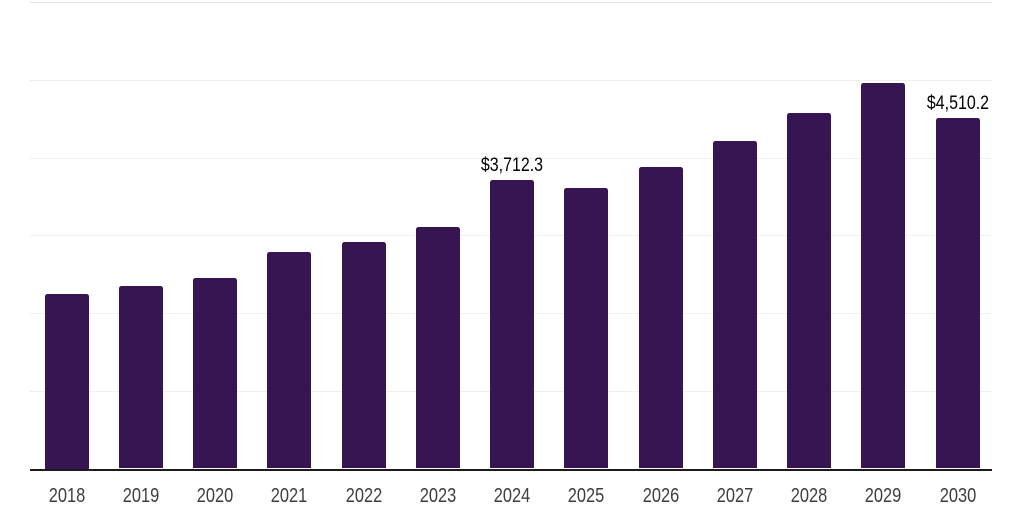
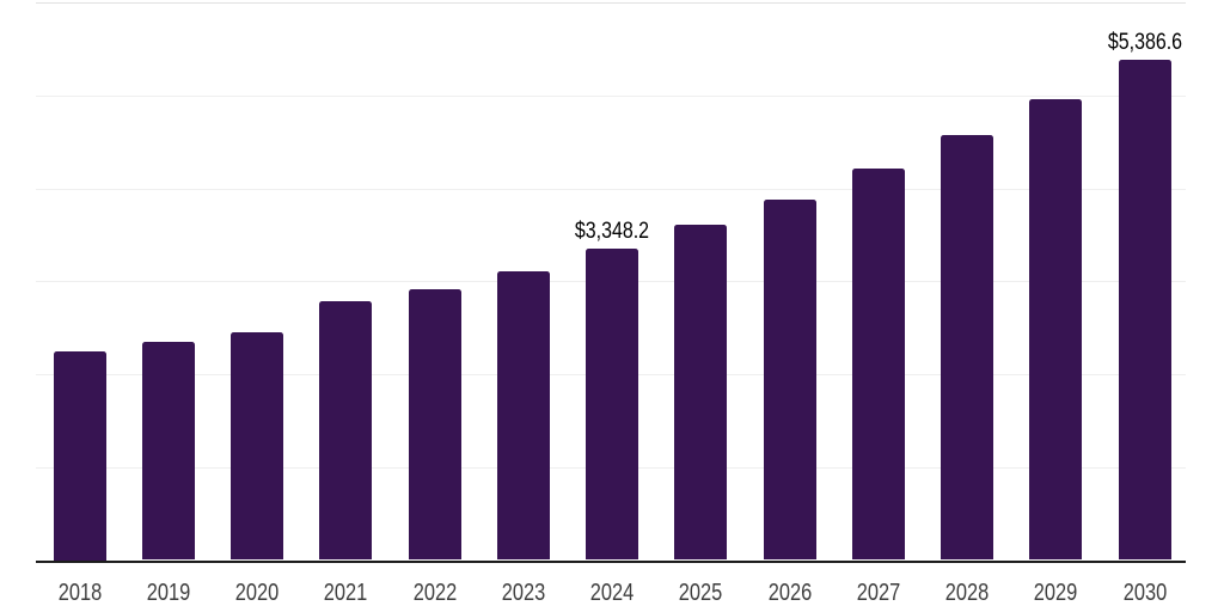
2024: $3,712.3 -> $3,348.2
2030: $4,510.2 -> $5,386.6
